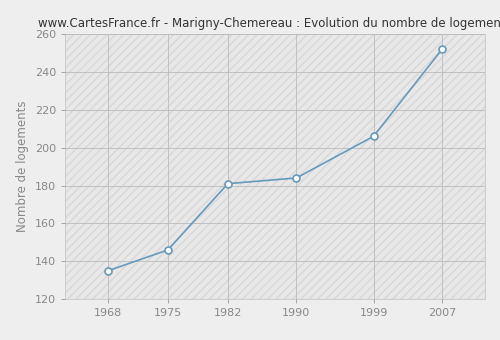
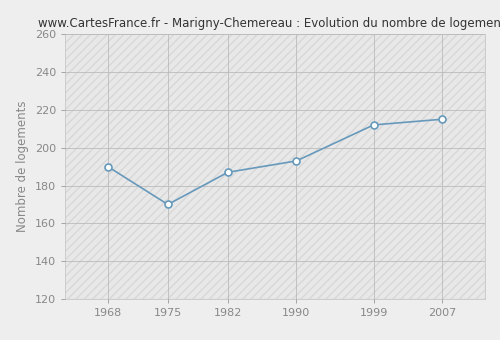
1968: 135 -> 190
1975: 146 -> 170
1982: 181 -> 187
1990: 184 -> 193
1999: 206 -> 212
2007: 252 -> 215
